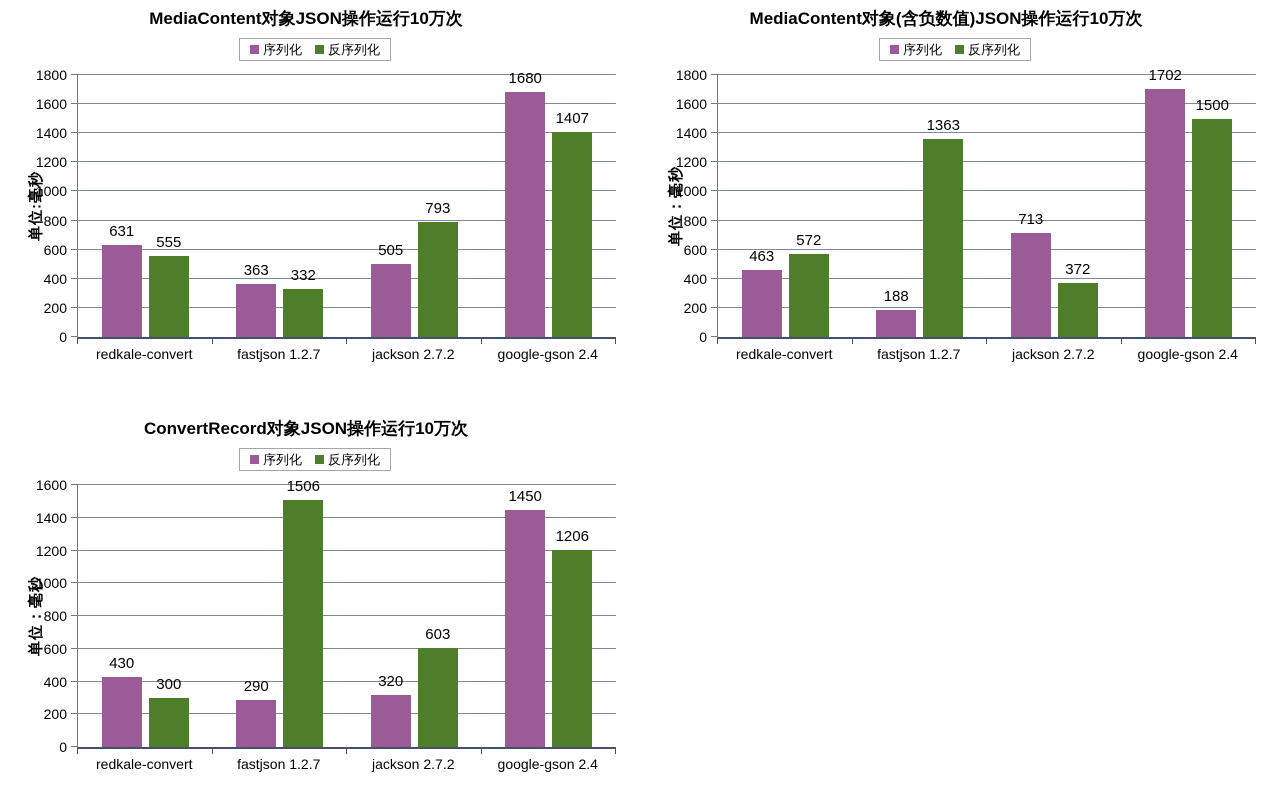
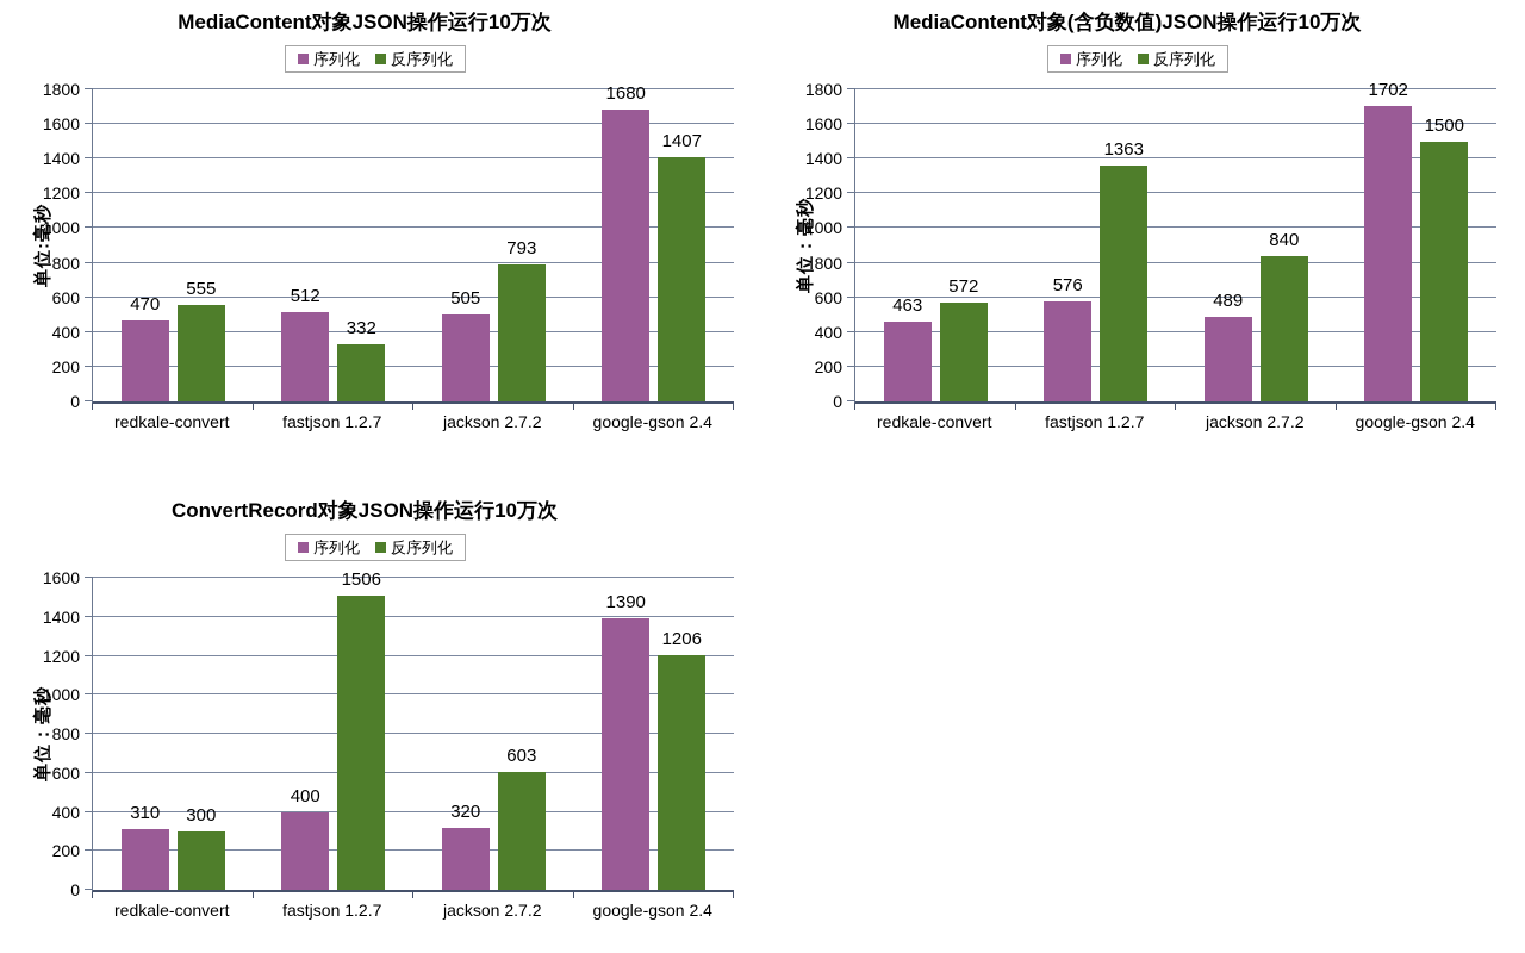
MediaContent对象JSON操作运行10万次/序列化/redkale-convert: 631 -> 470
MediaContent对象JSON操作运行10万次/序列化/fastjson 1.2.7: 363 -> 512
MediaContent对象(含负数值)JSON操作运行10万次/序列化/fastjson 1.2.7: 188 -> 576
MediaContent对象(含负数值)JSON操作运行10万次/序列化/jackson 2.7.2: 713 -> 489
MediaContent对象(含负数值)JSON操作运行10万次/反序列化/jackson 2.7.2: 372 -> 840
ConvertRecord对象JSON操作运行10万次/序列化/redkale-convert: 430 -> 310
ConvertRecord对象JSON操作运行10万次/序列化/fastjson 1.2.7: 290 -> 400
ConvertRecord对象JSON操作运行10万次/序列化/google-gson 2.4: 1450 -> 1390
